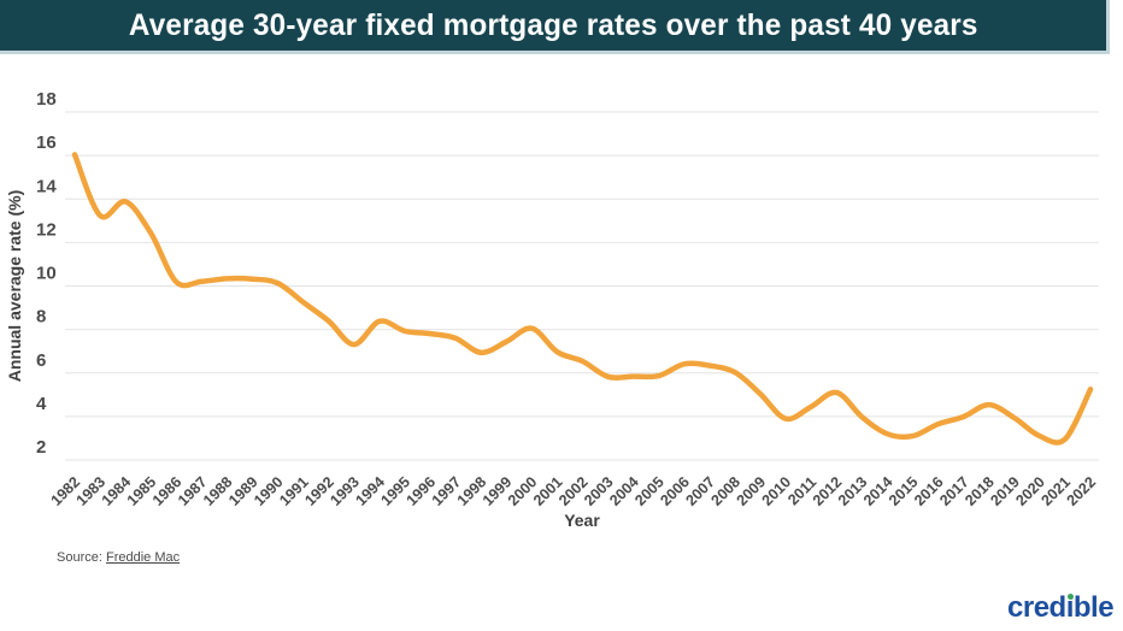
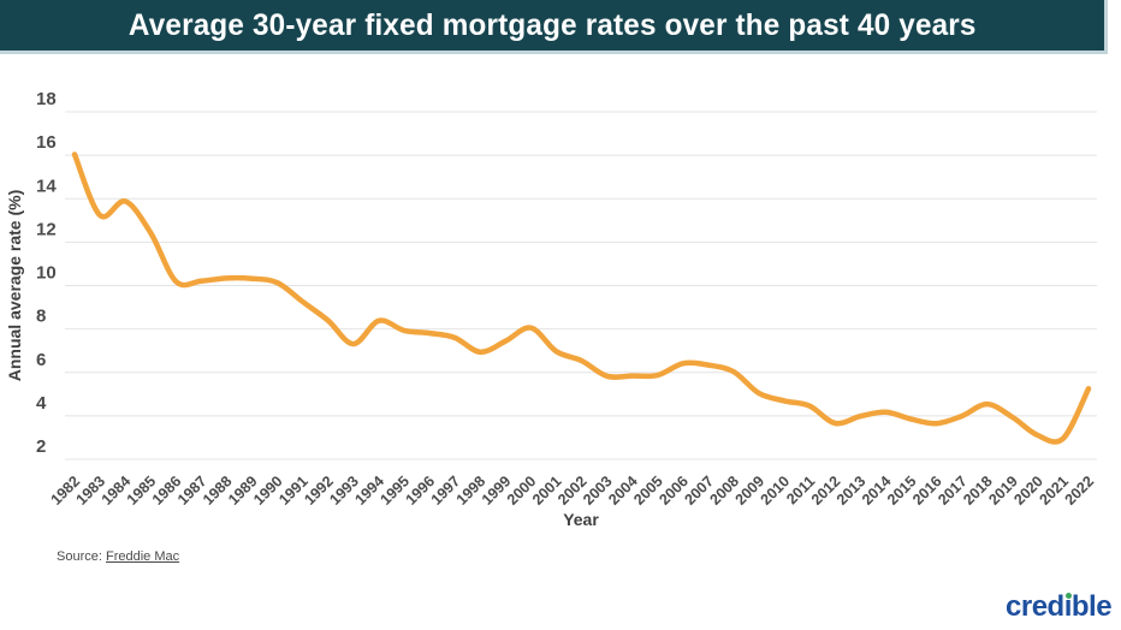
2010: 3.9 -> 4.7
2012: 5.1 -> 3.7
2014: 3.2 -> 4.2
2015: 3.1 -> 3.9
